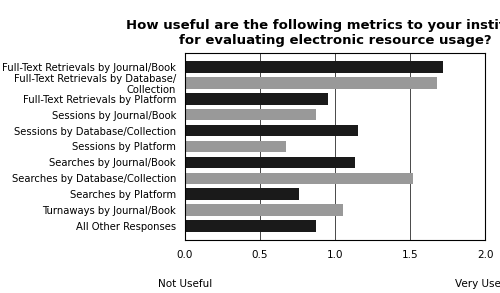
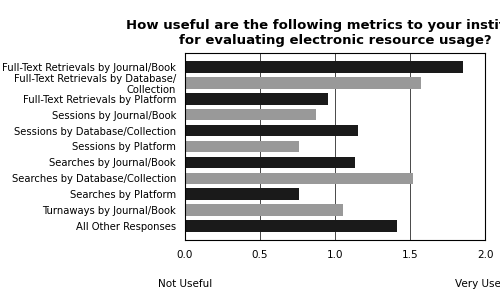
Full-Text Retrievals by Journal/Book: 1.72 -> 1.85
Full-Text Retrievals by Database/ Collection: 1.68 -> 1.57
Sessions by Platform: 0.67 -> 0.76
All Other Responses: 0.87 -> 1.41
